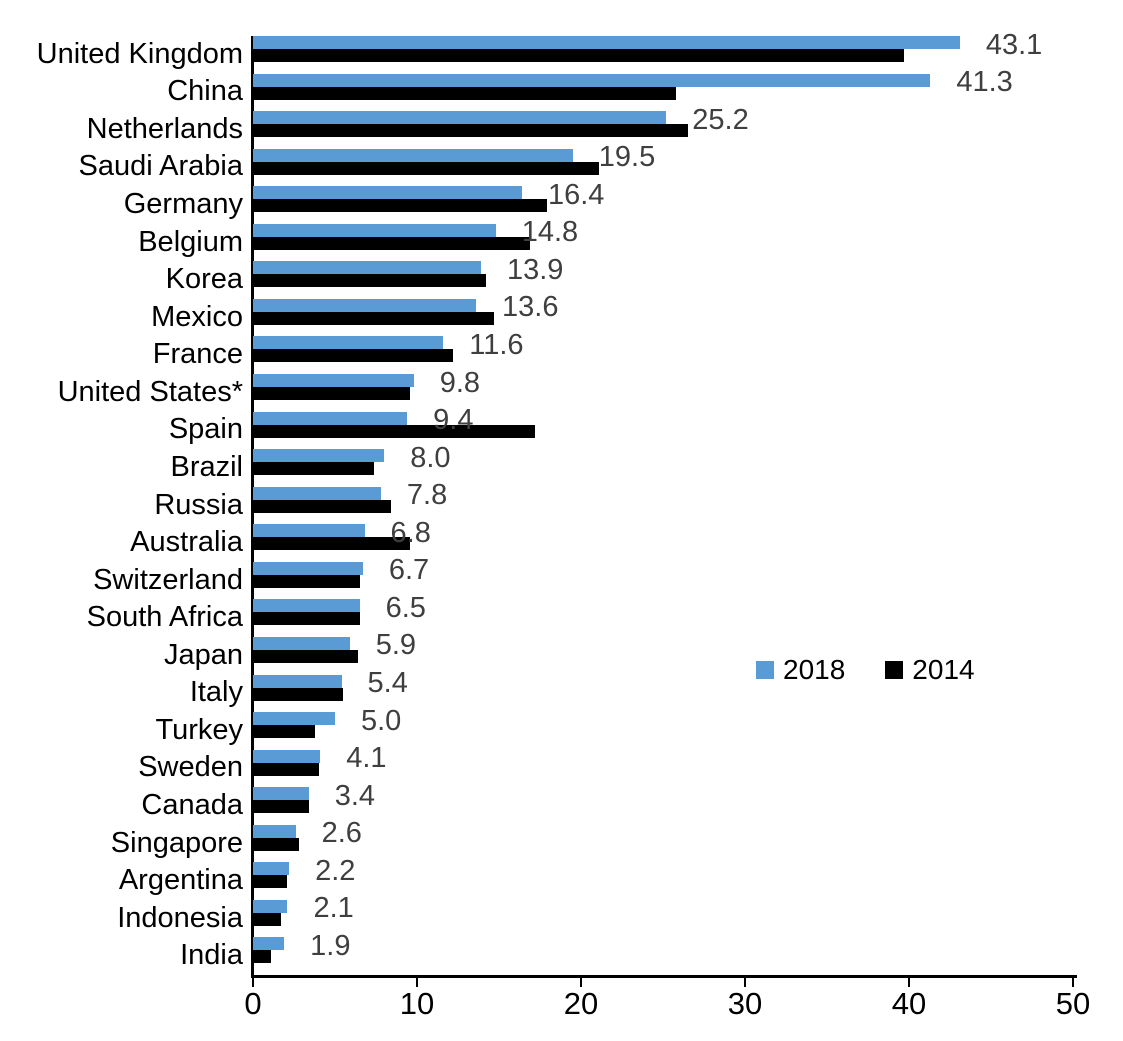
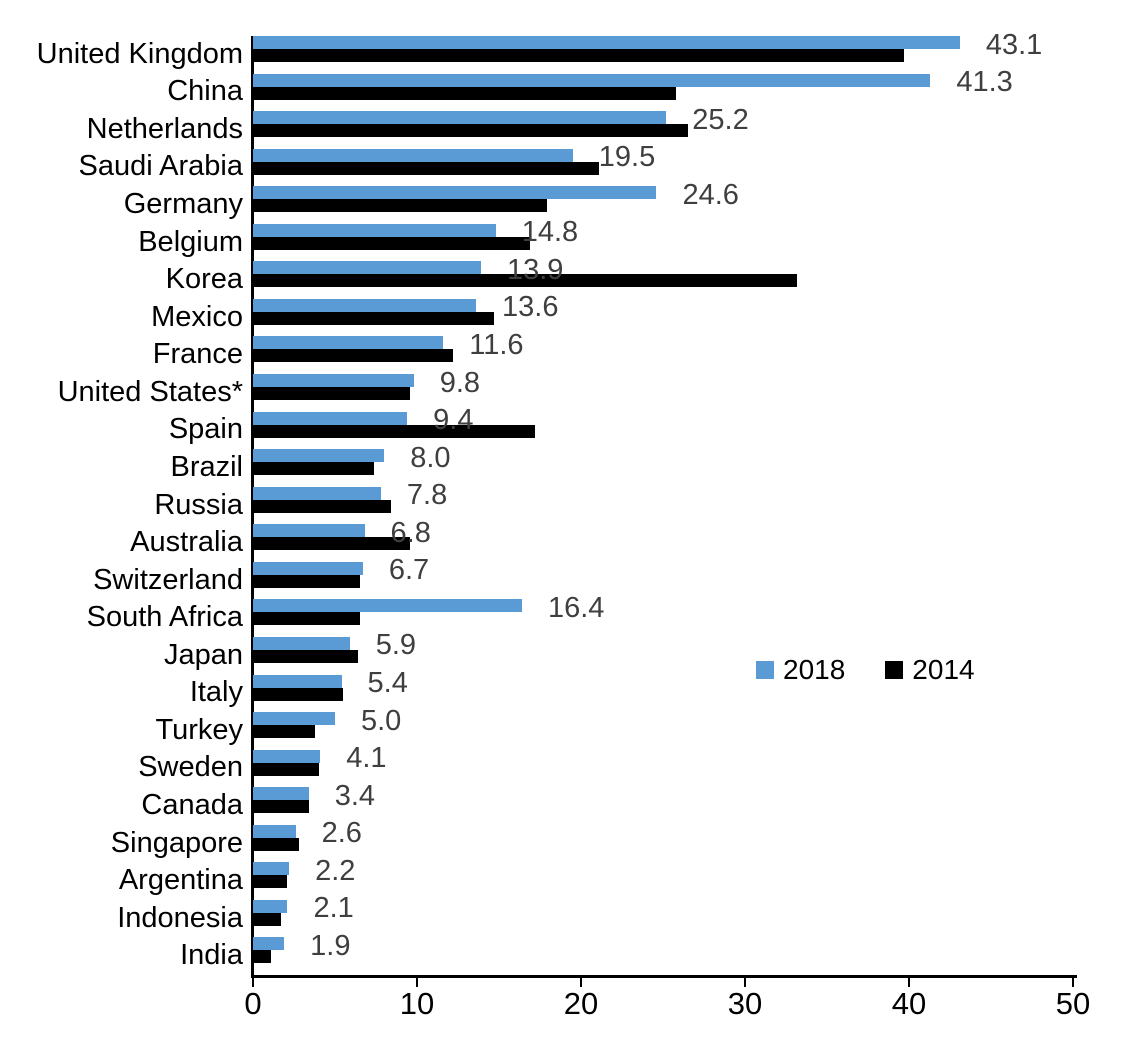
2018/Germany: 16.4 -> 24.6
2014/Korea: 14.2 -> 33.2
2018/South Africa: 6.5 -> 16.4
